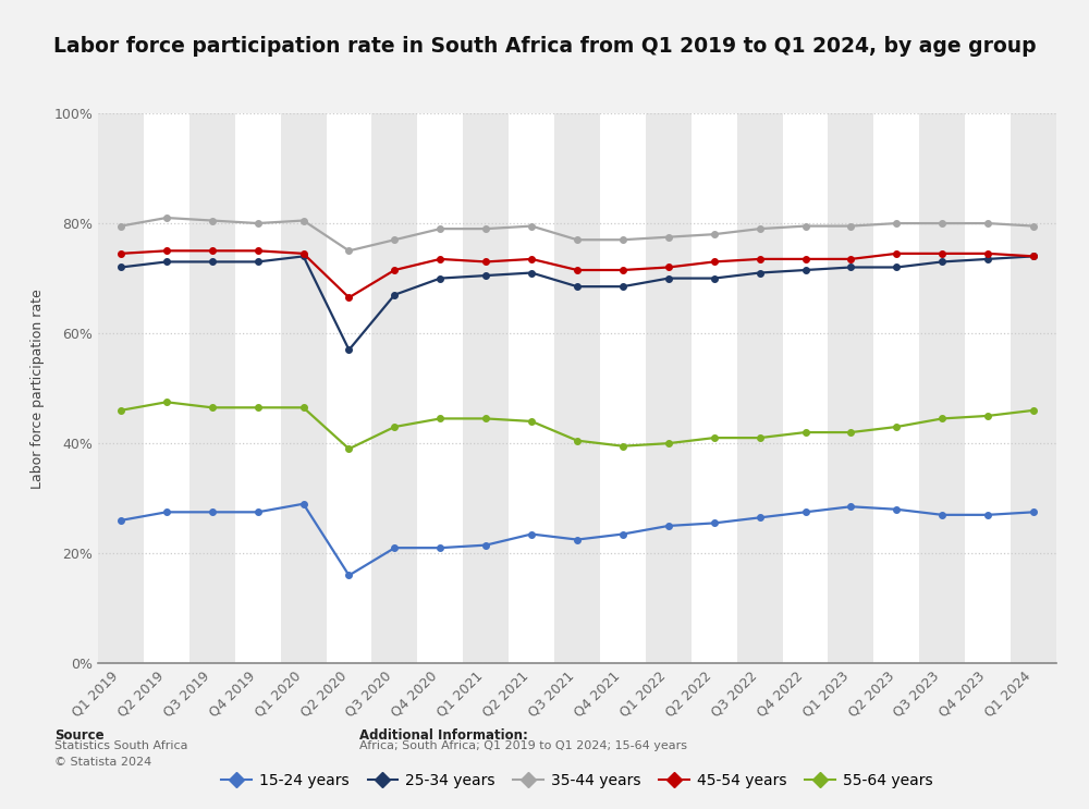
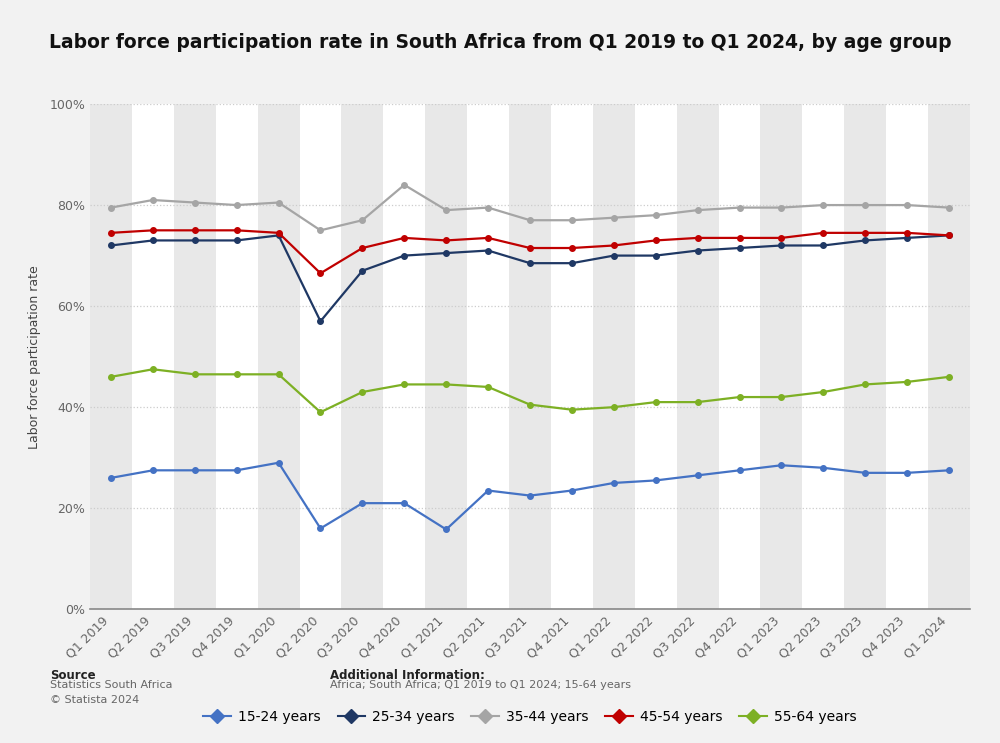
35-44 years/Q4 2020: 79.0% -> 84.0%
15-24 years/Q1 2021: 21.5% -> 15.8%
